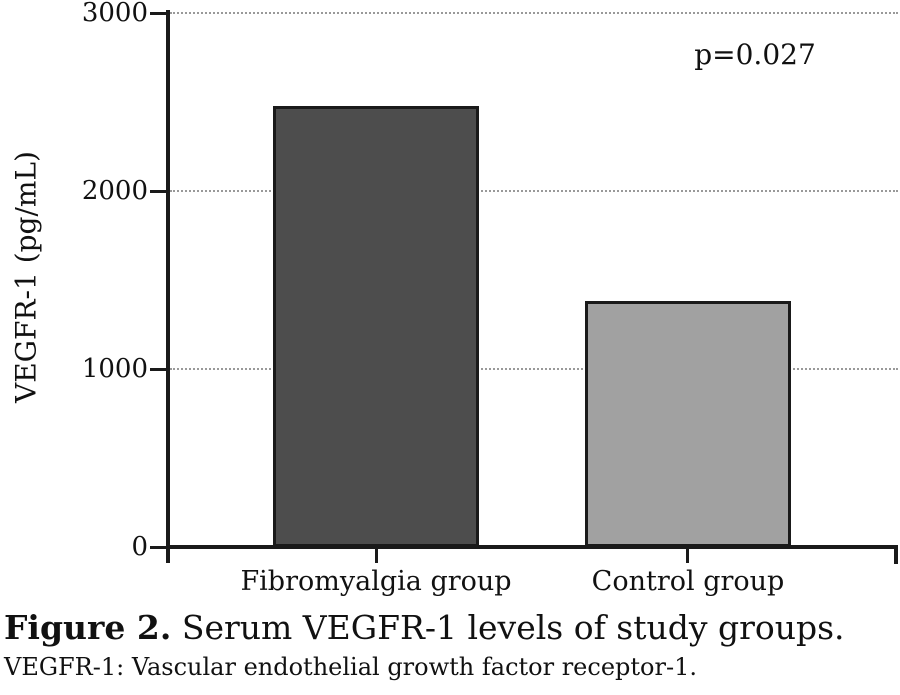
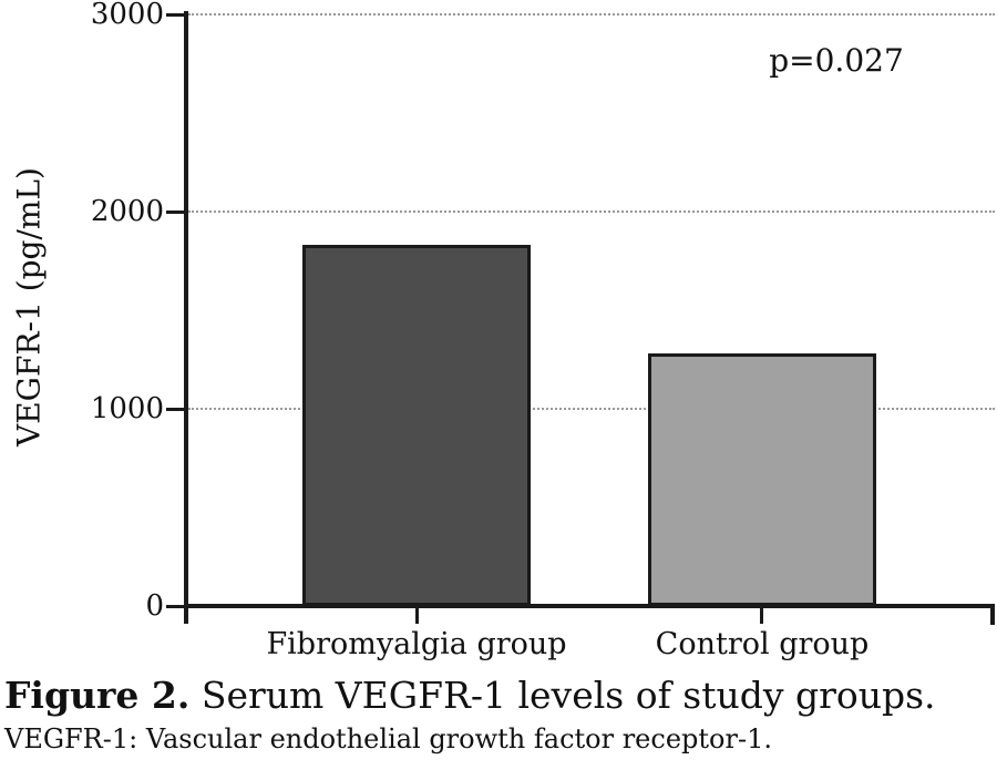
Fibromyalgia group: 2480 -> 1830
Control group: 1380 -> 1280
